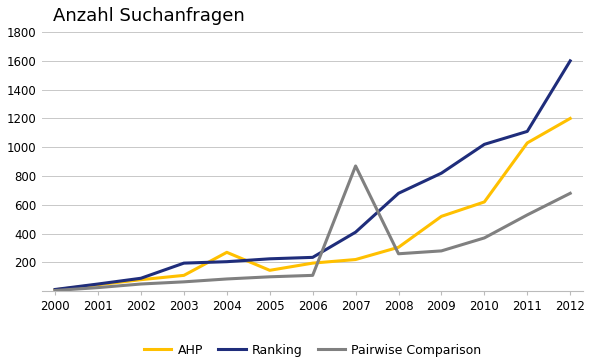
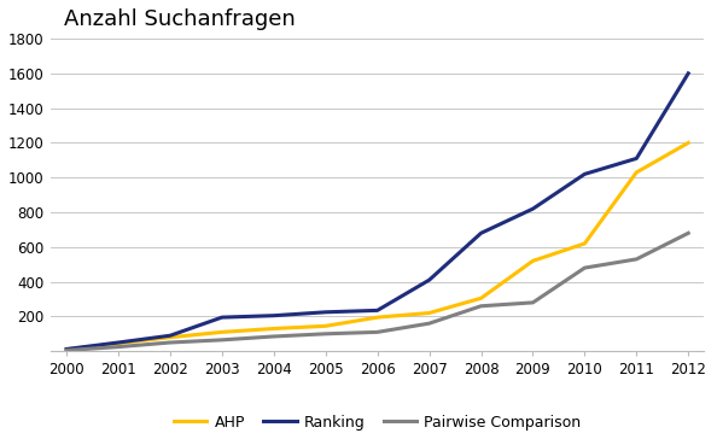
AHP/2004: 270 -> 130
Pairwise Comparison/2007: 870 -> 160
Pairwise Comparison/2010: 370 -> 480
